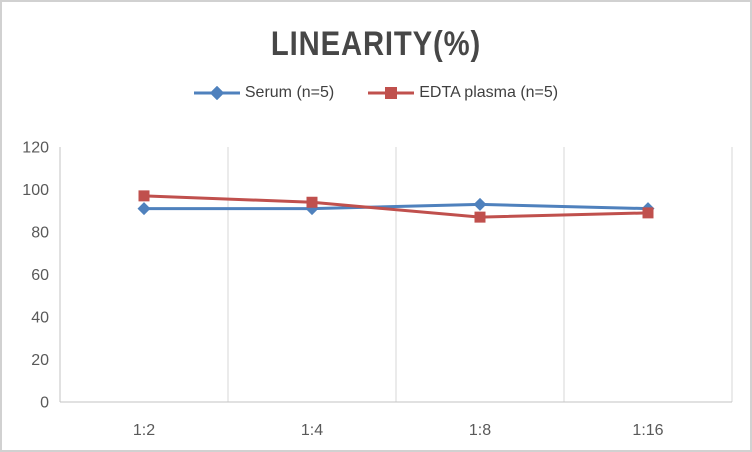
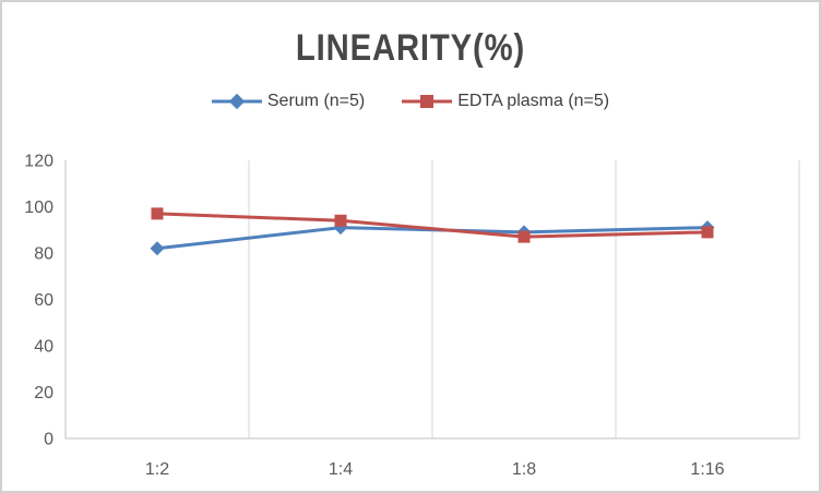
Serum (n=5)/1:2: 91 -> 82
Serum (n=5)/1:8: 93 -> 89
